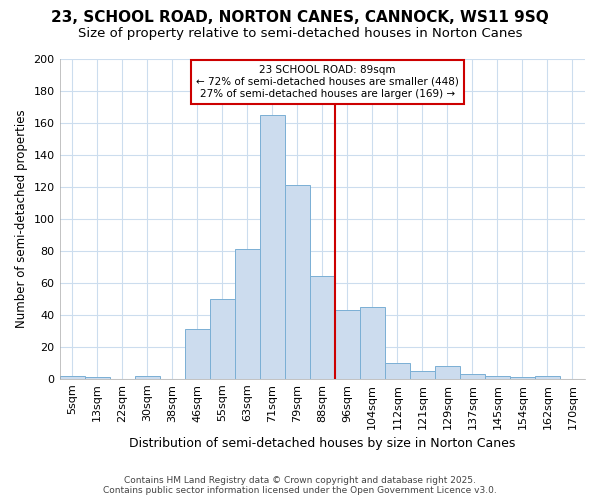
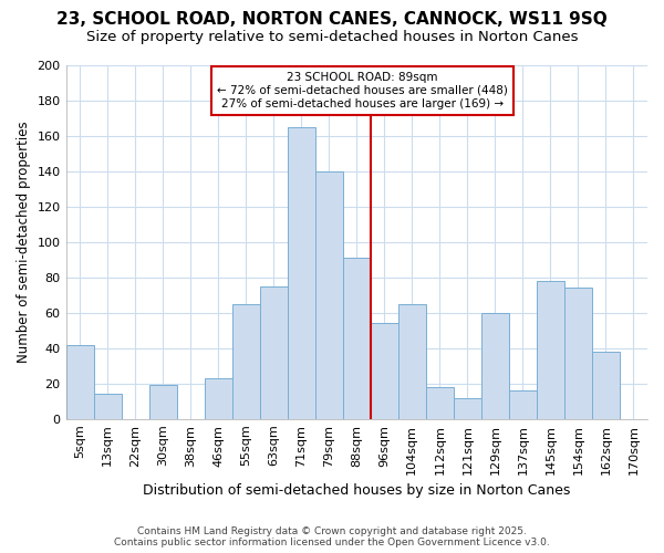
5sqm: 2 -> 42
13sqm: 1 -> 14
30sqm: 2 -> 19
46sqm: 31 -> 23
55sqm: 50 -> 65
63sqm: 81 -> 75
79sqm: 121 -> 140
88sqm: 64 -> 91
96sqm: 43 -> 54
104sqm: 45 -> 65
112sqm: 10 -> 18
121sqm: 5 -> 12
129sqm: 8 -> 60
137sqm: 3 -> 16
145sqm: 2 -> 78
154sqm: 1 -> 74
162sqm: 2 -> 38
